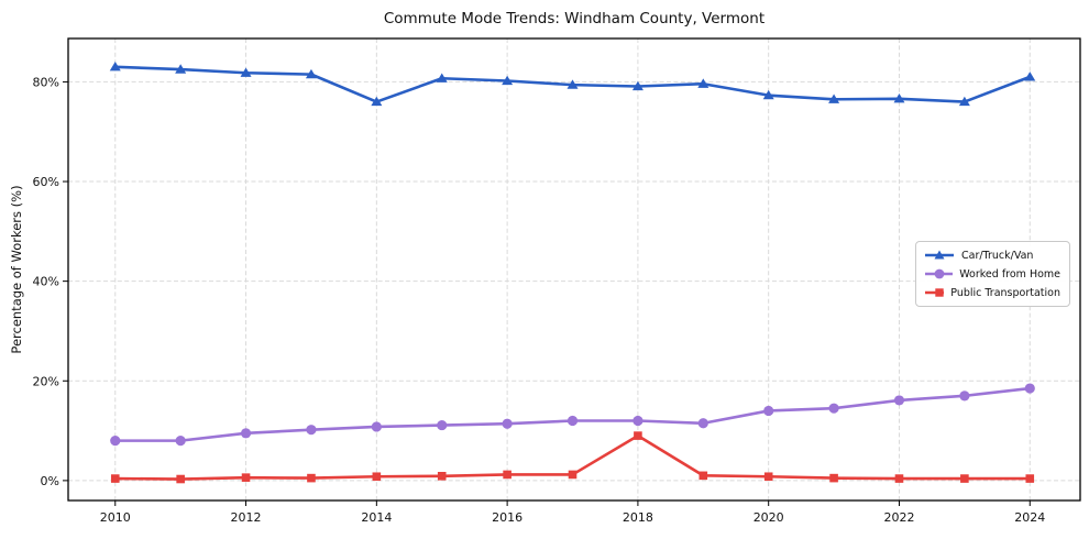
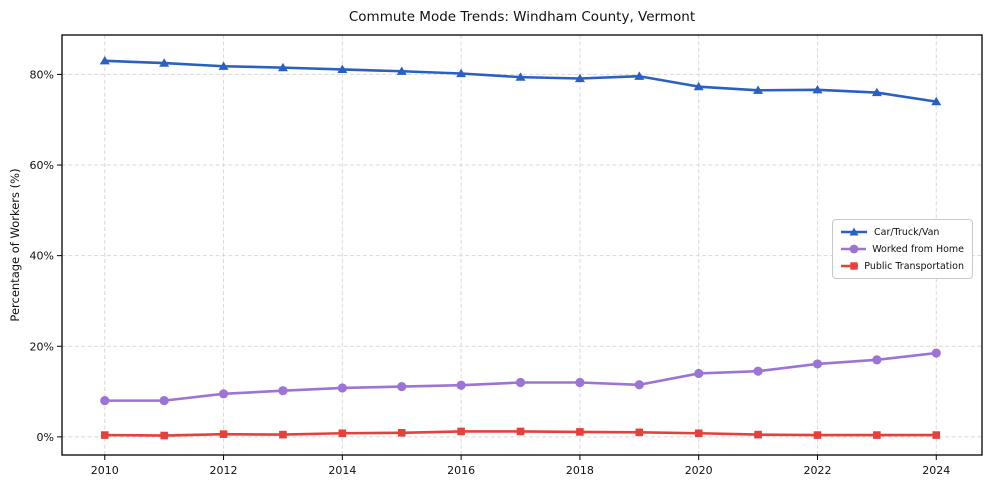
Car/Truck/Van/2014: 76% -> 81%
Public Transportation/2018: 9% -> 1%
Car/Truck/Van/2024: 81% -> 74%
